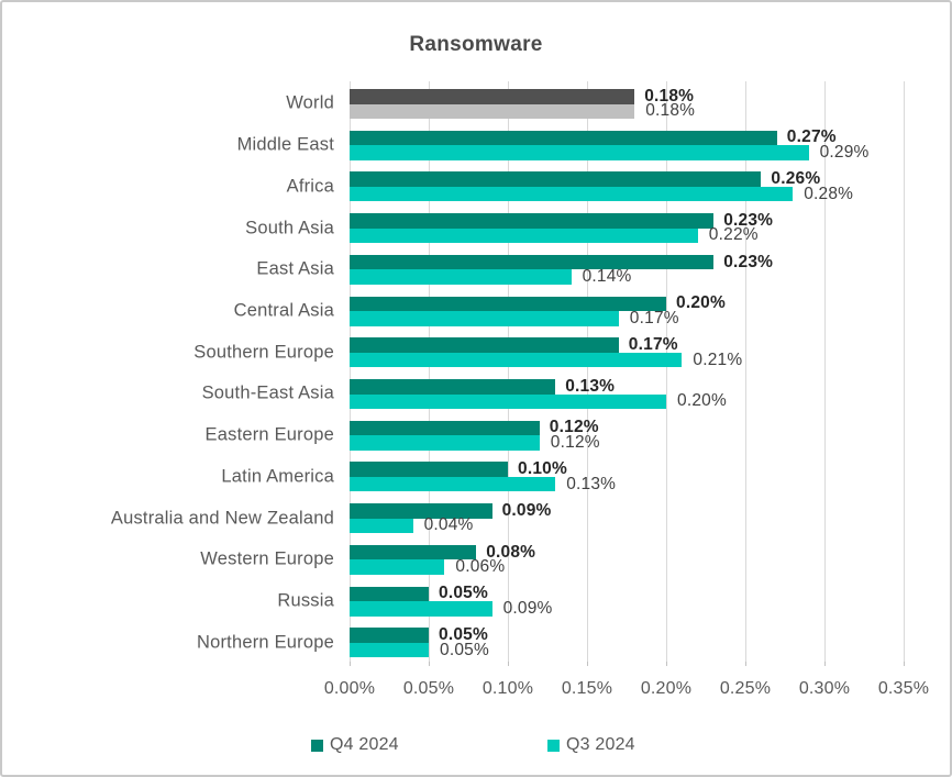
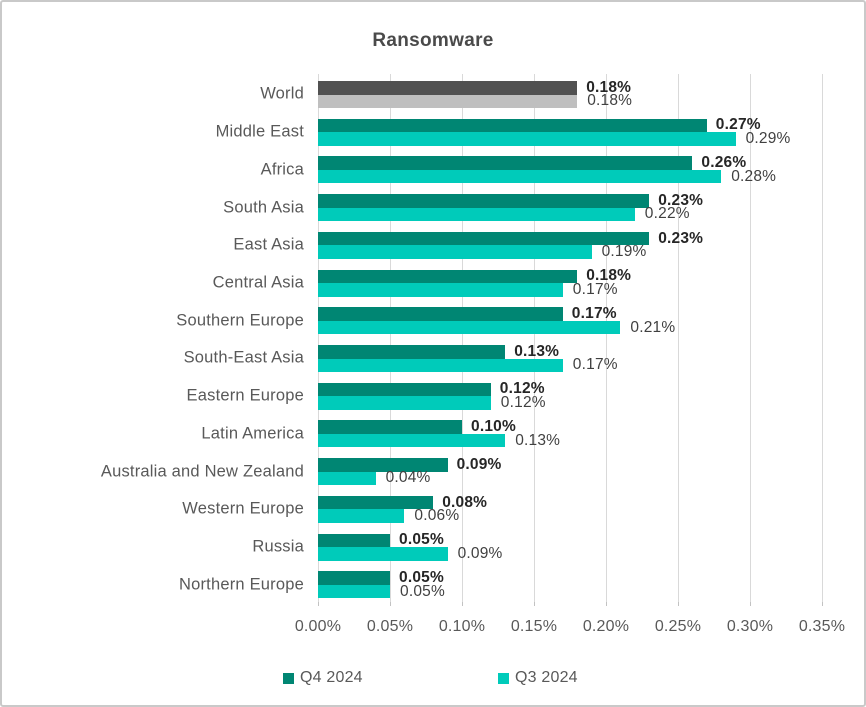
Q3 2024/East Asia: 0.14% -> 0.19%
Q4 2024/Central Asia: 0.20% -> 0.18%
Q3 2024/South-East Asia: 0.20% -> 0.17%
